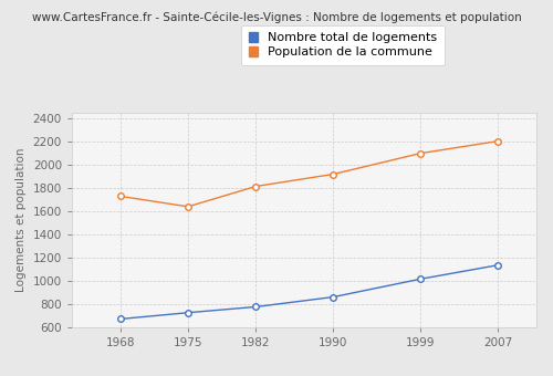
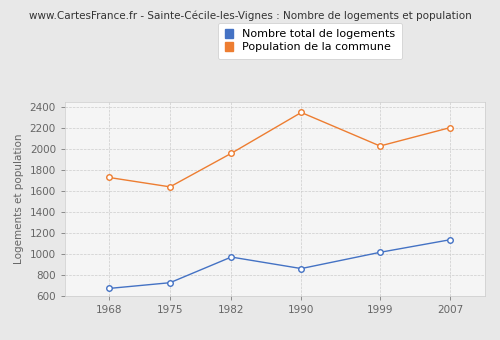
Nombre total de logements/1982: 780 -> 970
Population de la commune/1982: 1820 -> 1960
Population de la commune/1990: 1920 -> 2350
Population de la commune/1999: 2100 -> 2030
